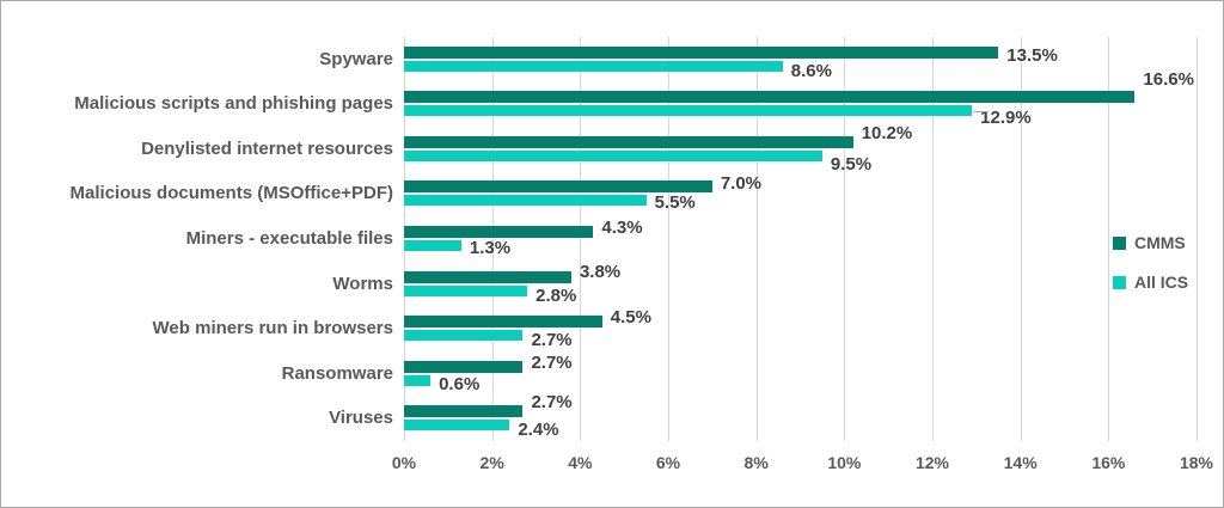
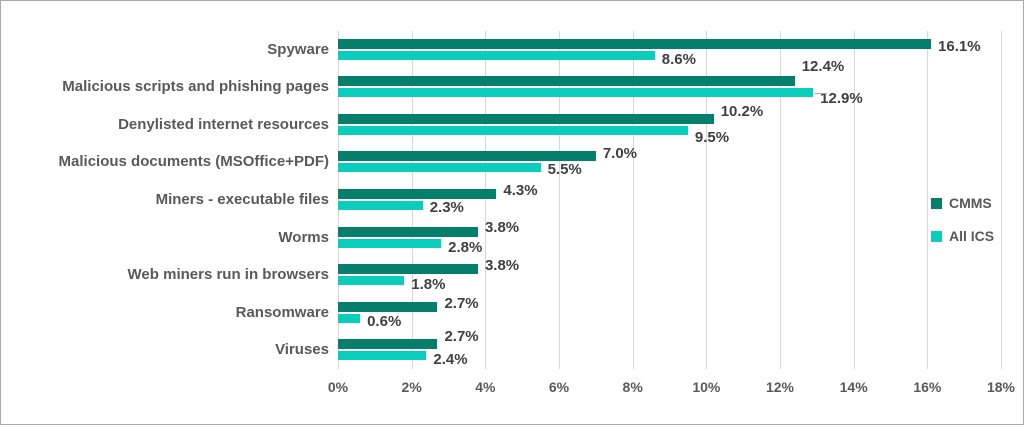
CMMS/Spyware: 13.5% -> 16.1%
CMMS/Malicious scripts and phishing pages: 16.6% -> 12.4%
All ICS/Miners - executable files: 1.3% -> 2.3%
CMMS/Web miners run in browsers: 4.5% -> 3.8%
All ICS/Web miners run in browsers: 2.7% -> 1.8%
